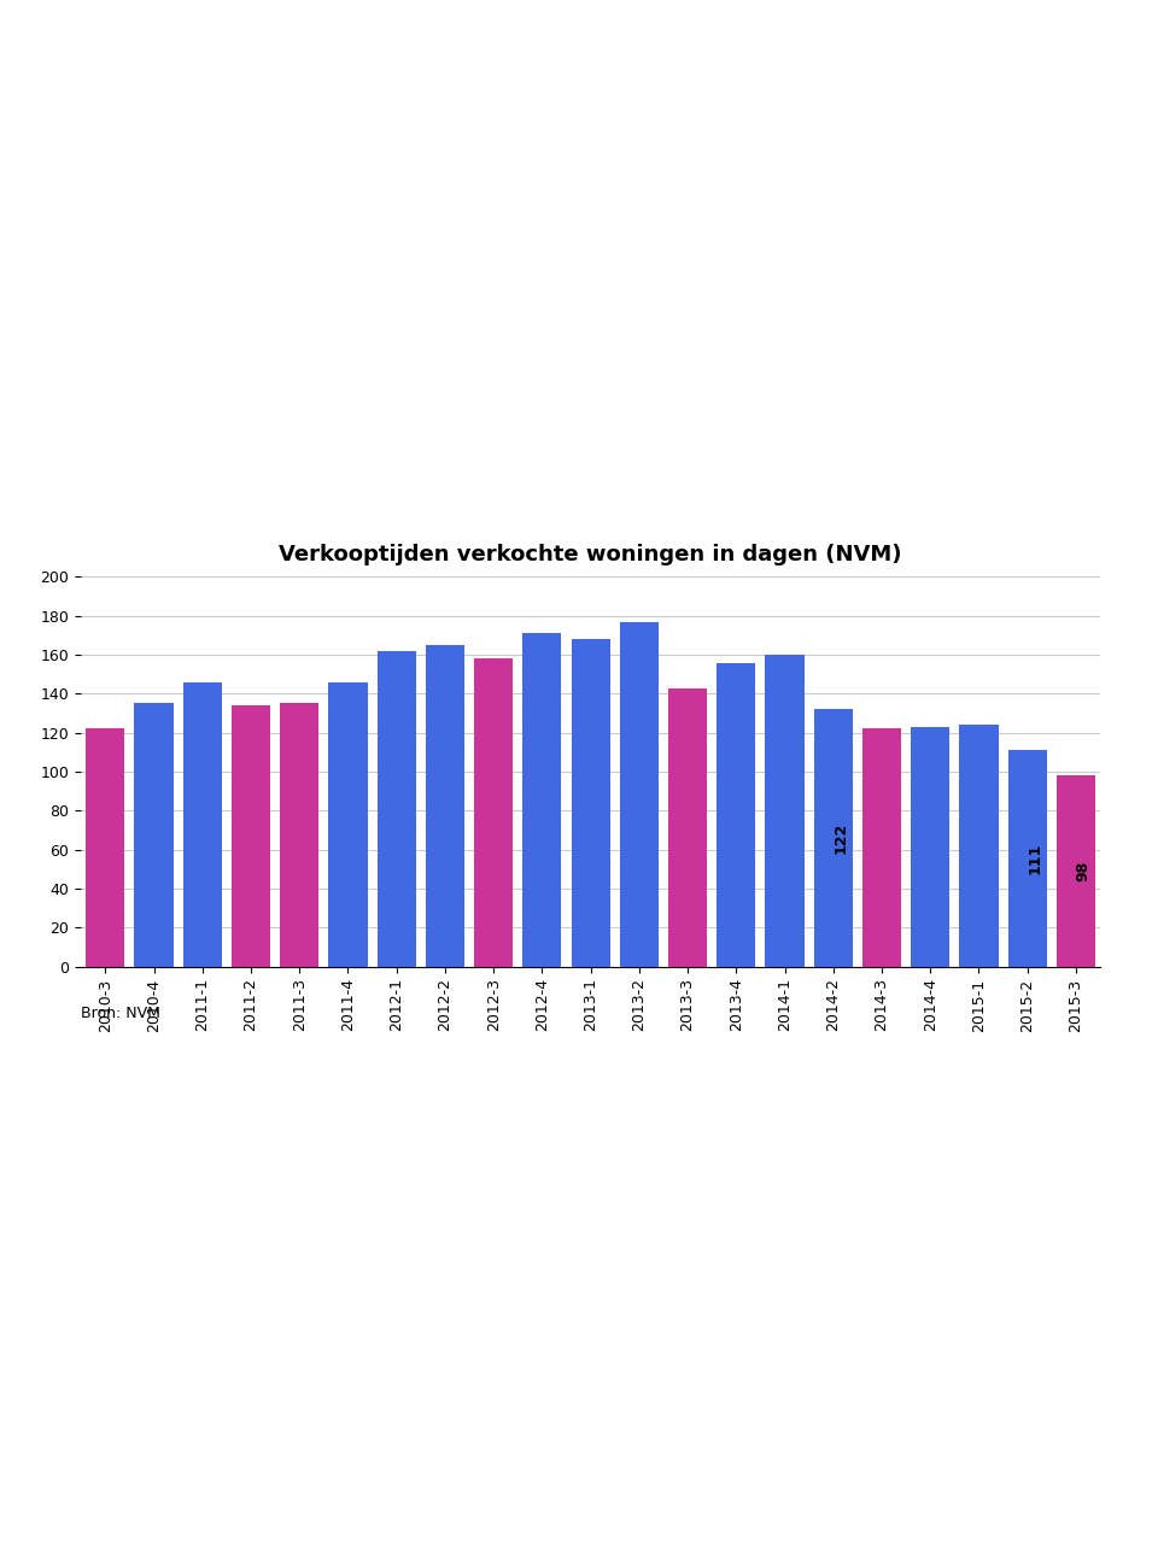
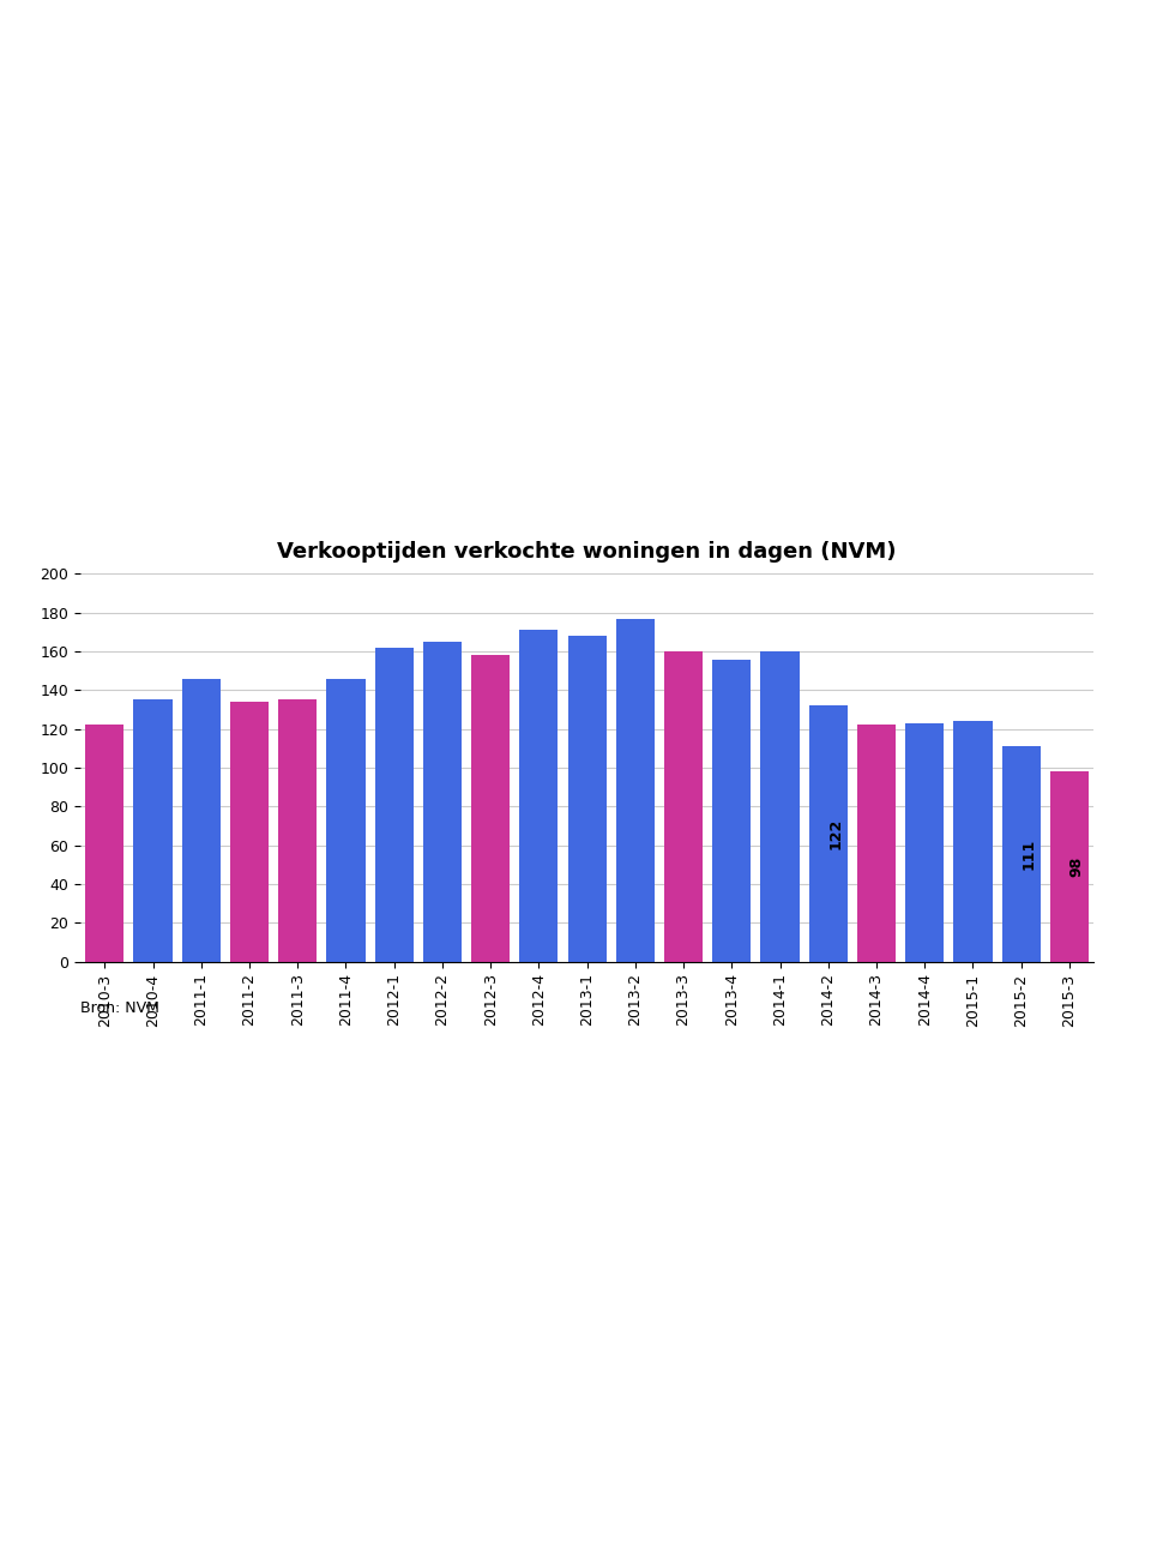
2013-3: 143 -> 160
